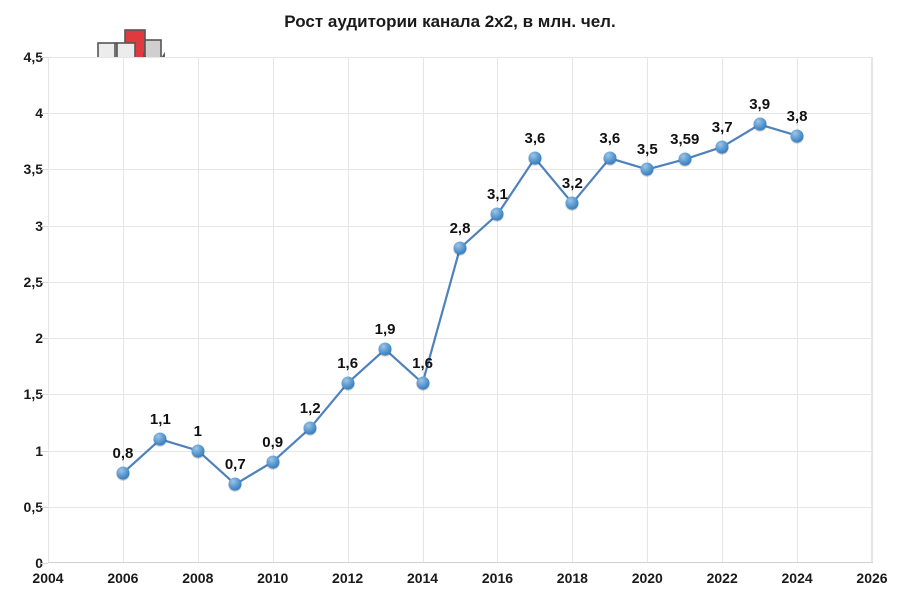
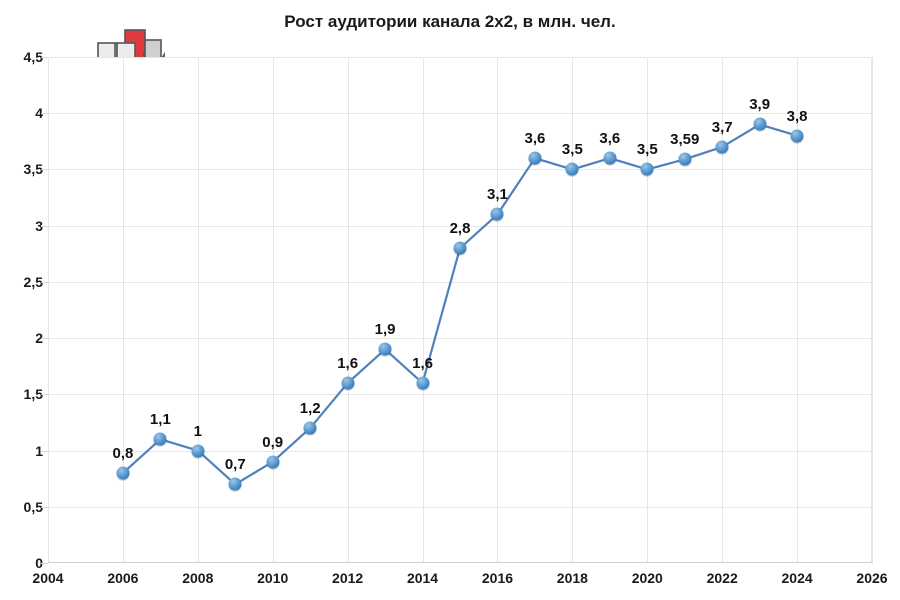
2018: 3,2 -> 3,5
